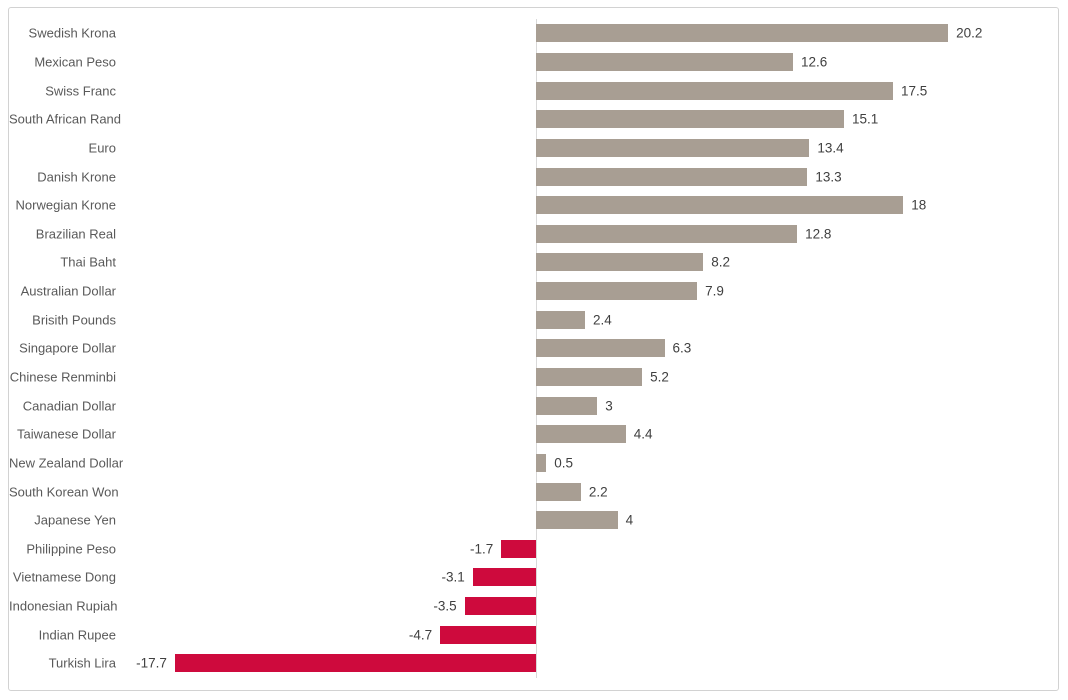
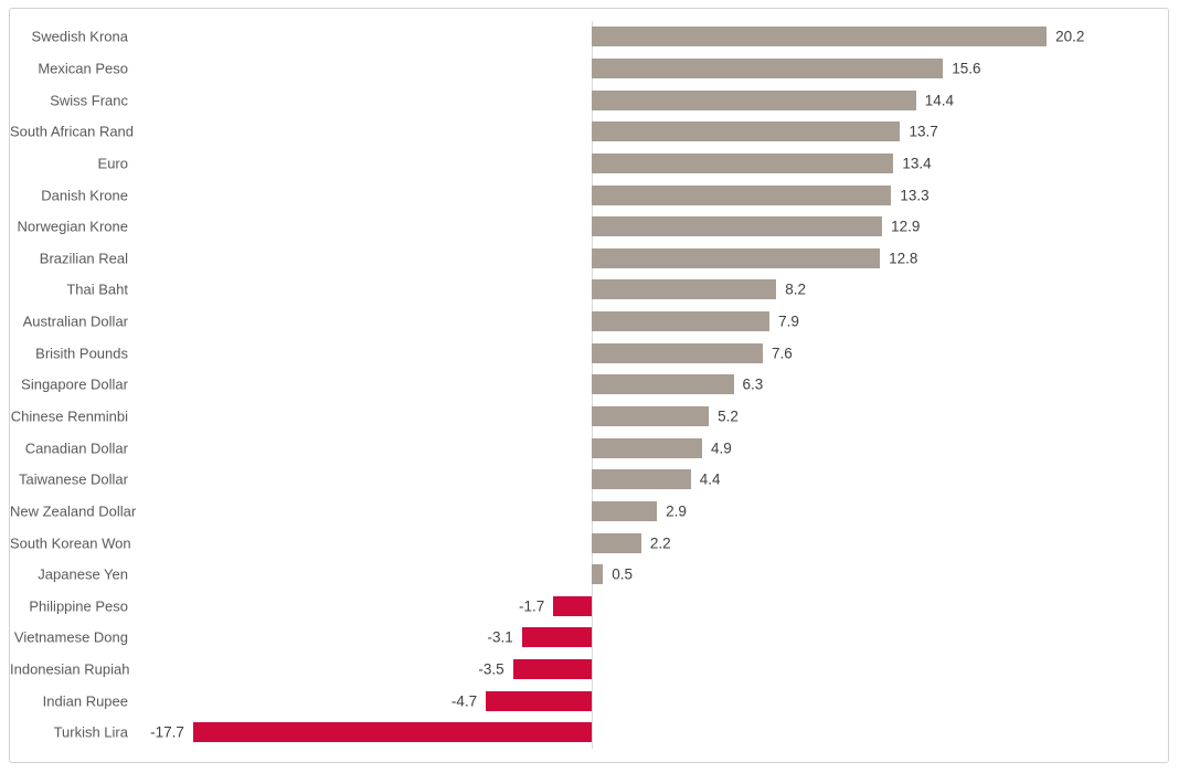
Mexican Peso: 12.6 -> 15.6
Swiss Franc: 17.5 -> 14.4
South African Rand: 15.1 -> 13.7
Norwegian Krone: 18 -> 12.9
Brisith Pounds: 2.4 -> 7.6
Canadian Dollar: 3 -> 4.9
New Zealand Dollar: 0.5 -> 2.9
Japanese Yen: 4 -> 0.5
